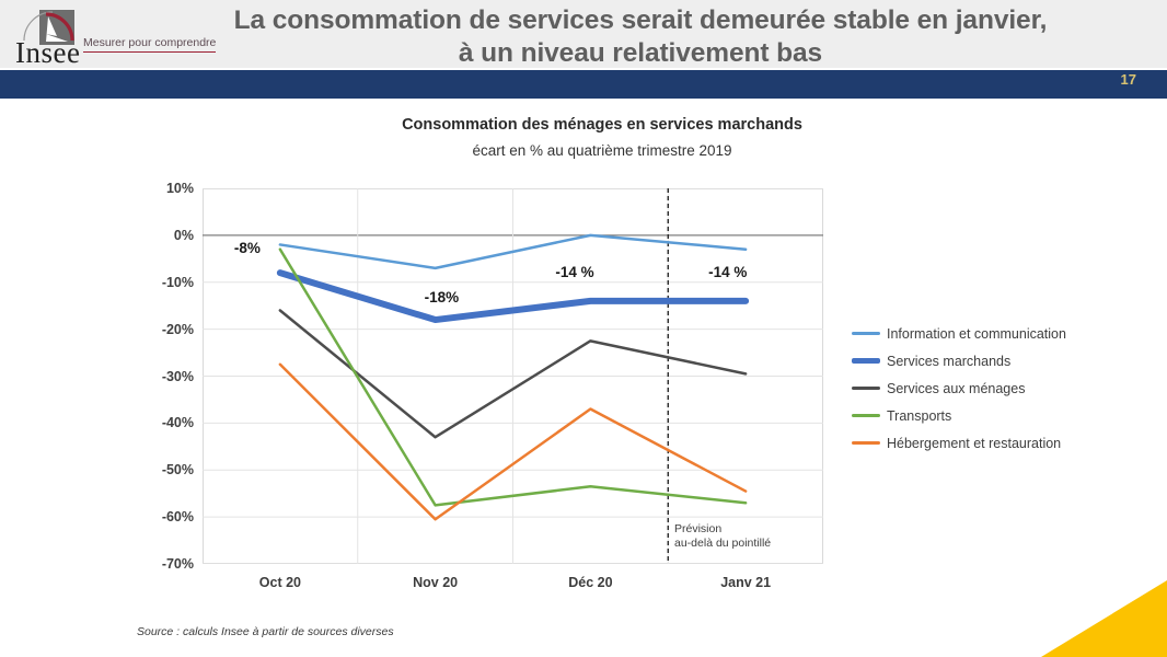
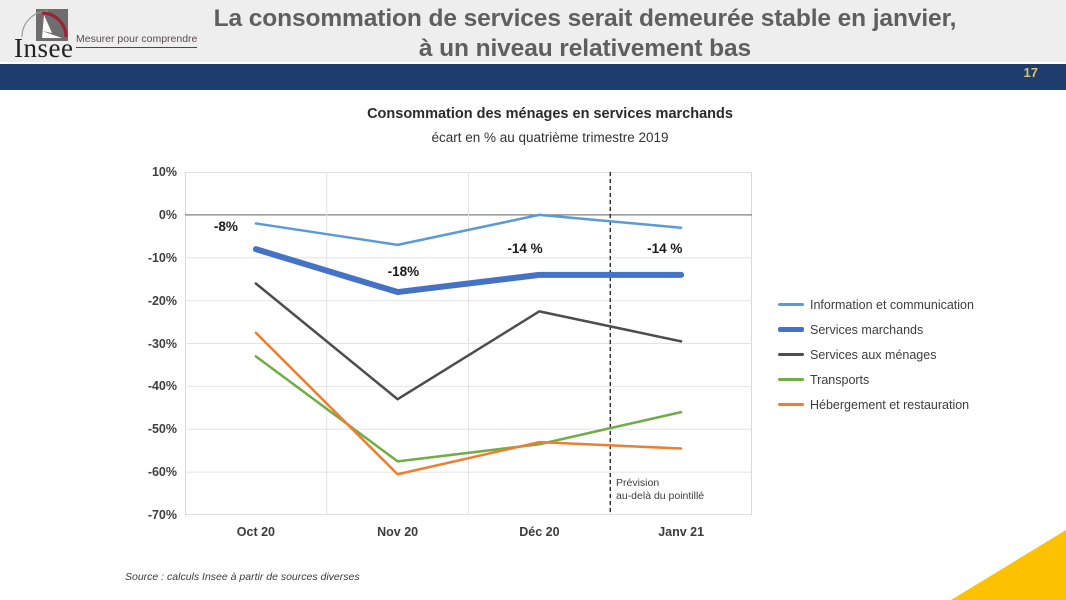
Transports/Oct 20: -3% -> -33%
Hébergement et restauration/Déc 20: -37% -> -53%
Transports/Janv 21: -57% -> -46%
